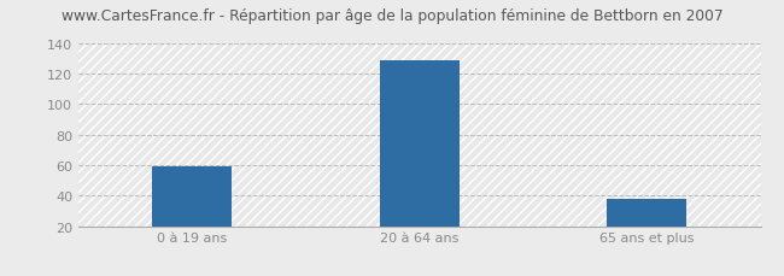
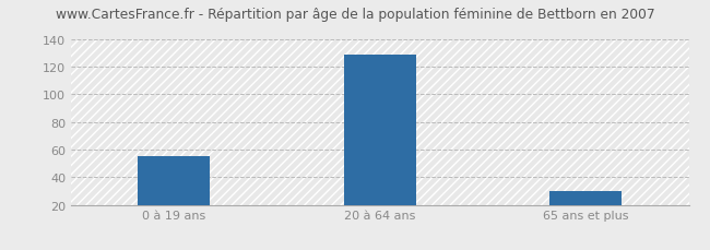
0 à 19 ans: 59 -> 55
65 ans et plus: 38 -> 30
